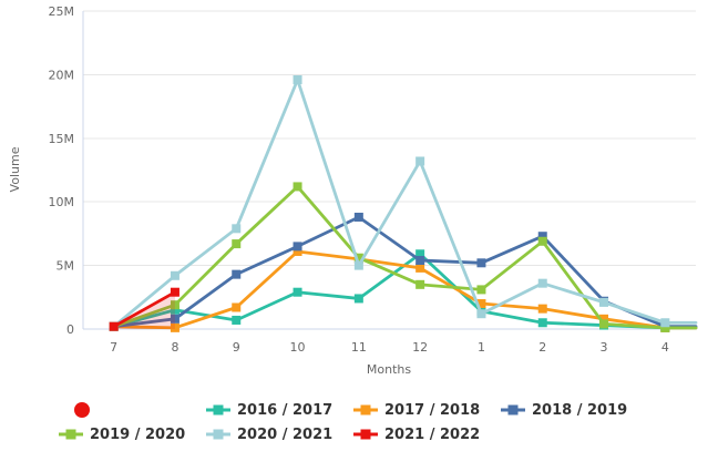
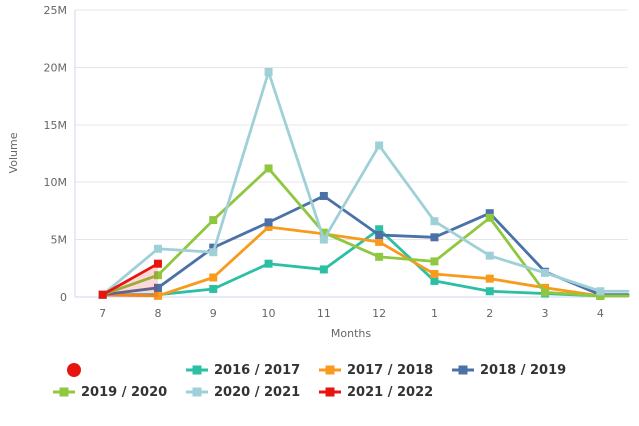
2016 / 2017/8: 1.5M -> 0.2M
2020 / 2021/9: 7.9M -> 3.9M
2020 / 2021/1: 1.2M -> 6.6M
